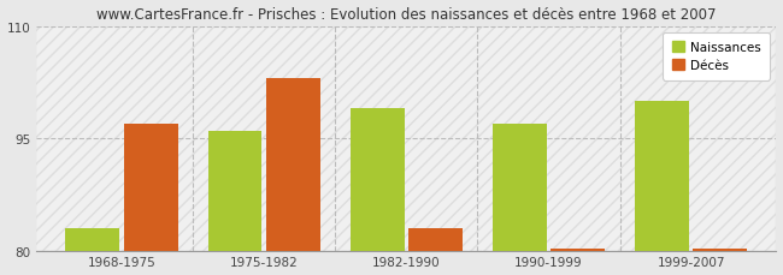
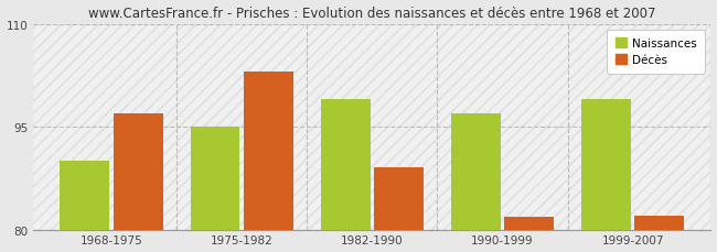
Naissances/1968-1975: 83 -> 90
Naissances/1975-1982: 96 -> 95
Décès/1982-1990: 83.0 -> 89.0
Décès/1990-1999: 80.3 -> 81.8
Naissances/1999-2007: 100 -> 99
Décès/1999-2007: 80.3 -> 82.0
